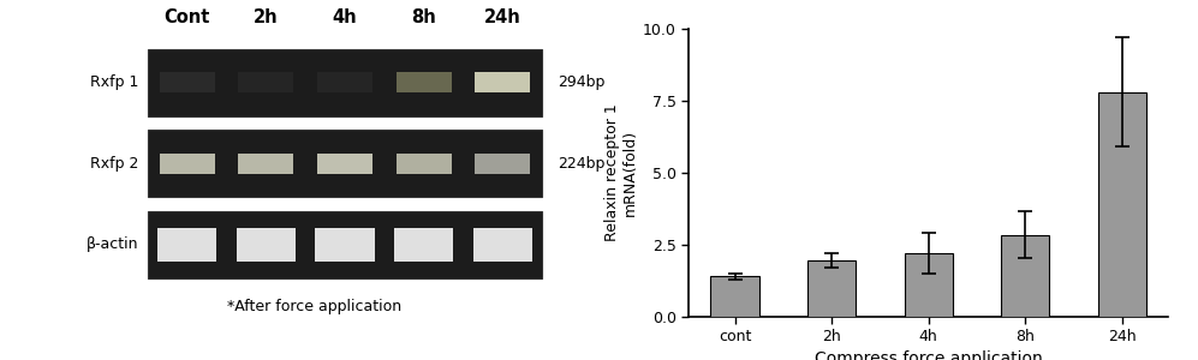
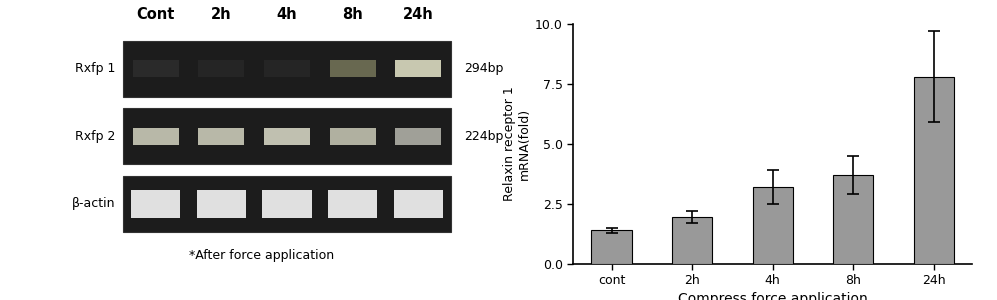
4h: 2.20 -> 3.20
8h: 2.85 -> 3.70
